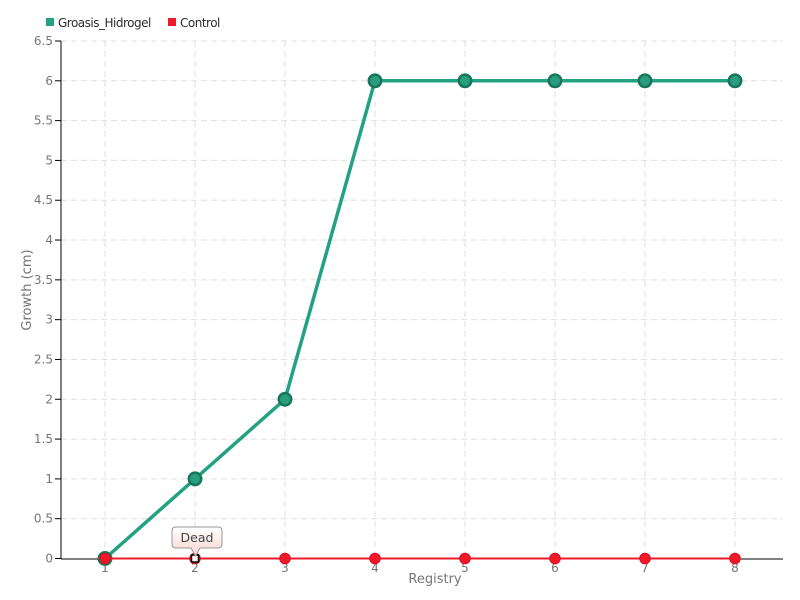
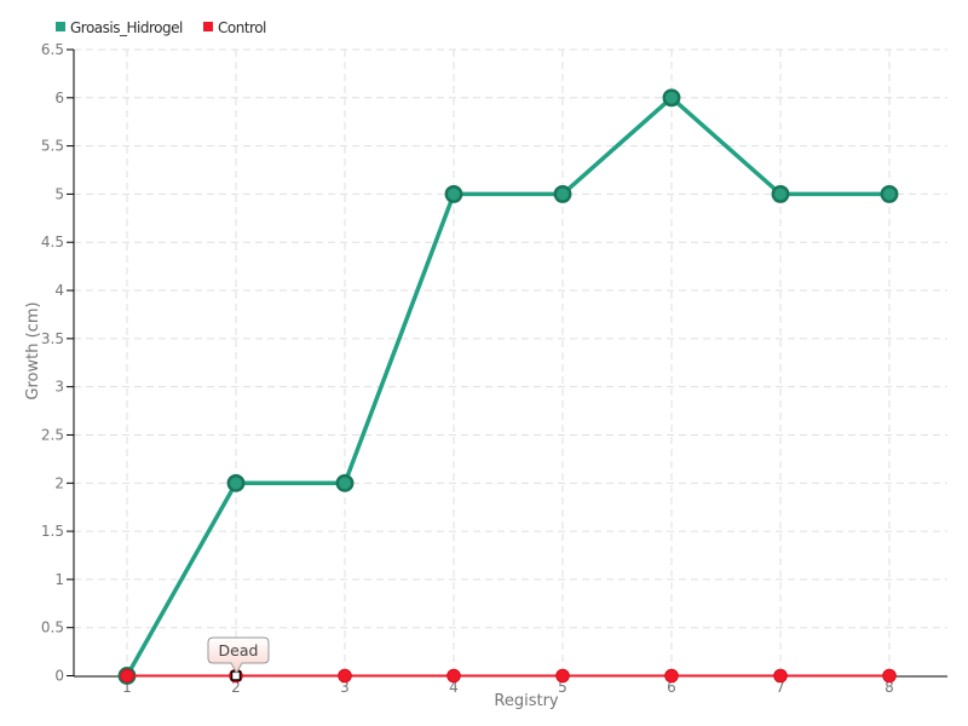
Groasis_Hidrogel/2: 1 -> 2
Groasis_Hidrogel/4: 6 -> 5
Groasis_Hidrogel/5: 6 -> 5
Groasis_Hidrogel/7: 6 -> 5
Groasis_Hidrogel/8: 6 -> 5
